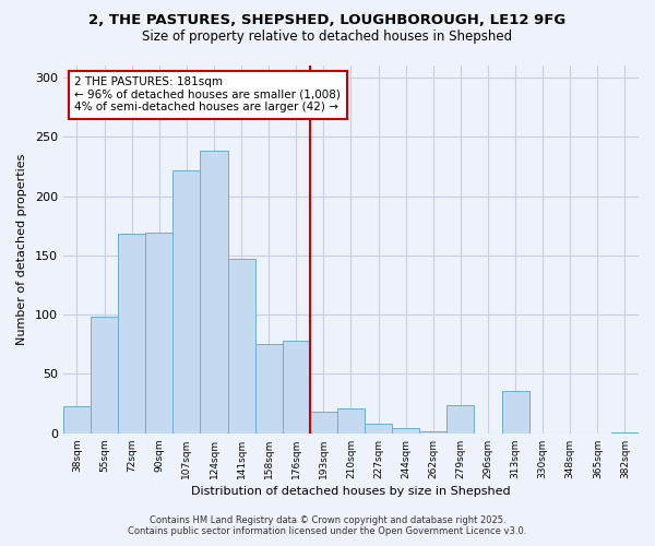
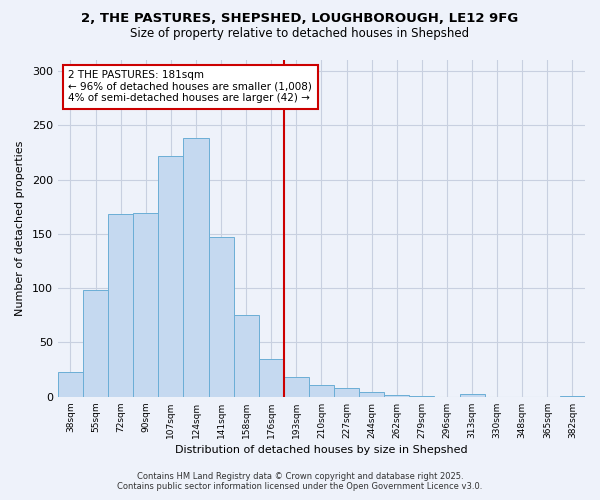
176sqm: 78 -> 35
210sqm: 21 -> 11
279sqm: 24 -> 1
313sqm: 36 -> 3
